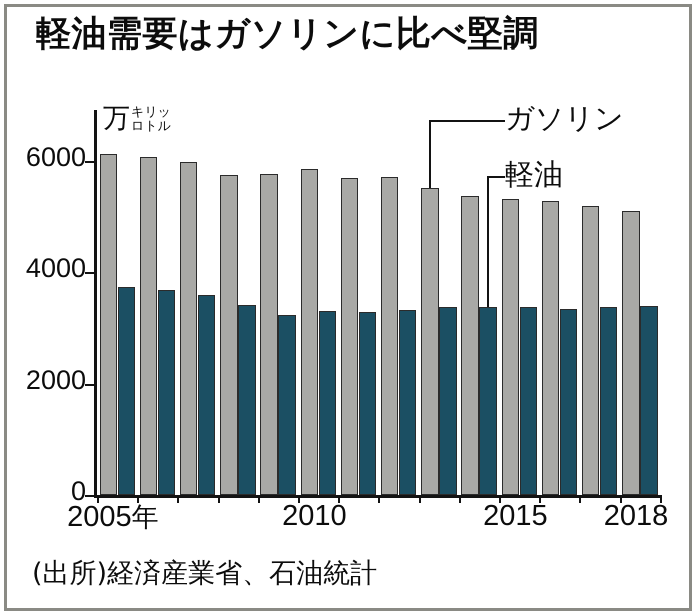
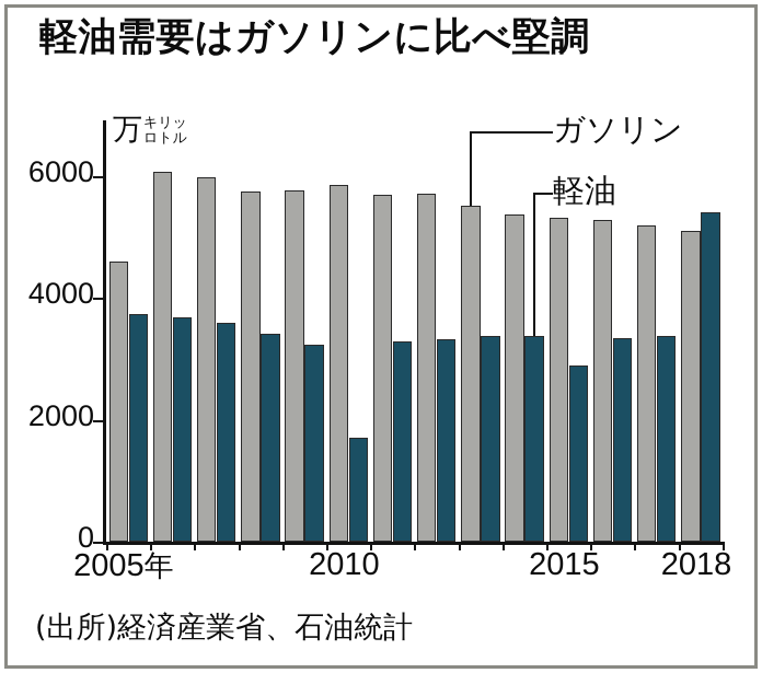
ガソリン/2005: 6100 -> 4600
軽油/2010: 3300 -> 1700
軽油/2015: 3400 -> 2900
軽油/2018: 3400 -> 5400
